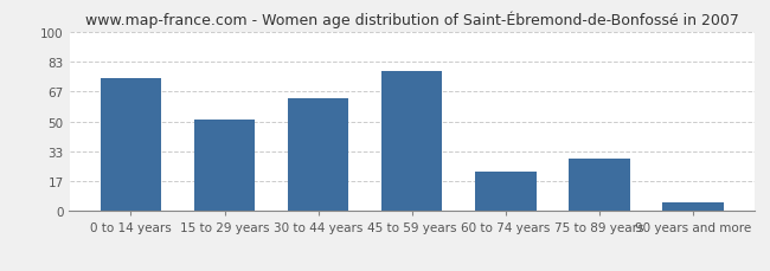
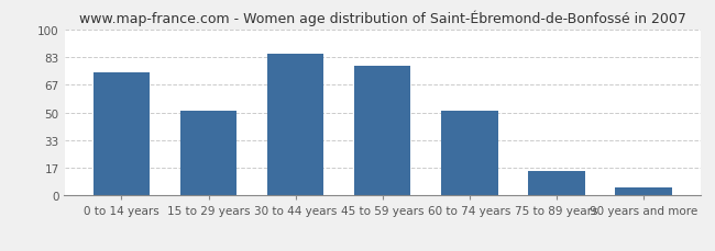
30 to 44 years: 63 -> 85
60 to 74 years: 22 -> 51
75 to 89 years: 29 -> 15
